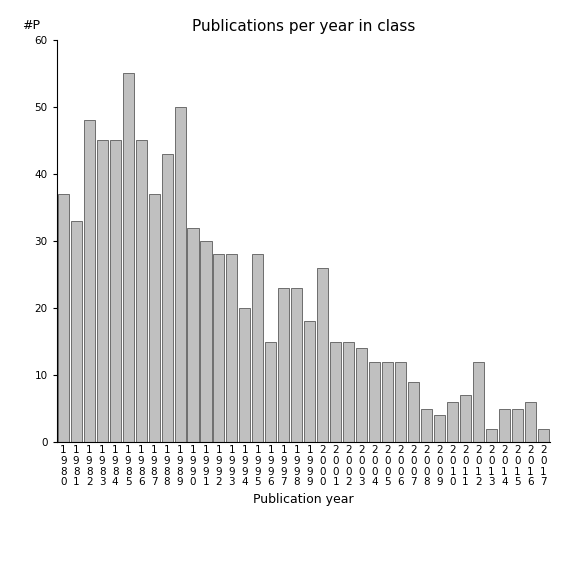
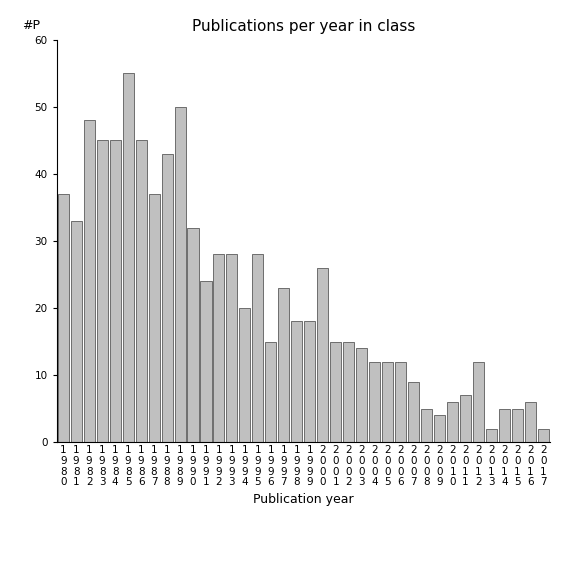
1 9 9 1: 30 -> 24
1 9 9 8: 23 -> 18
